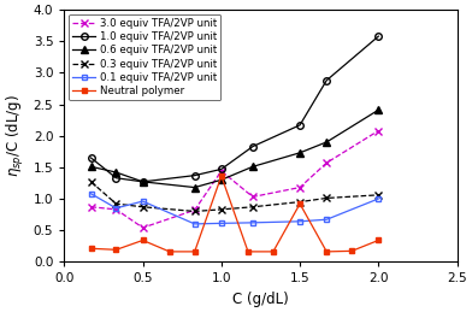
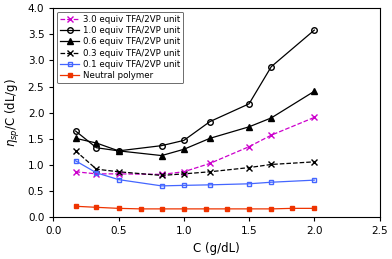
3.0 equiv TFA/2VP unit/0.5: 0.54 -> 0.83
0.1 equiv TFA/2VP unit/0.5: 0.96 -> 0.72
Neutral polymer/0.5: 0.34 -> 0.17
3.0 equiv TFA/2VP unit/1.0: 1.44 -> 0.87
Neutral polymer/1.0: 1.36 -> 0.16
3.0 equiv TFA/2VP unit/1.5: 1.18 -> 1.35
Neutral polymer/1.5: 0.92 -> 0.16
3.0 equiv TFA/2VP unit/2.0: 2.08 -> 1.91
0.1 equiv TFA/2VP unit/2.0: 1.00 -> 0.71
Neutral polymer/2.0: 0.34 -> 0.17
